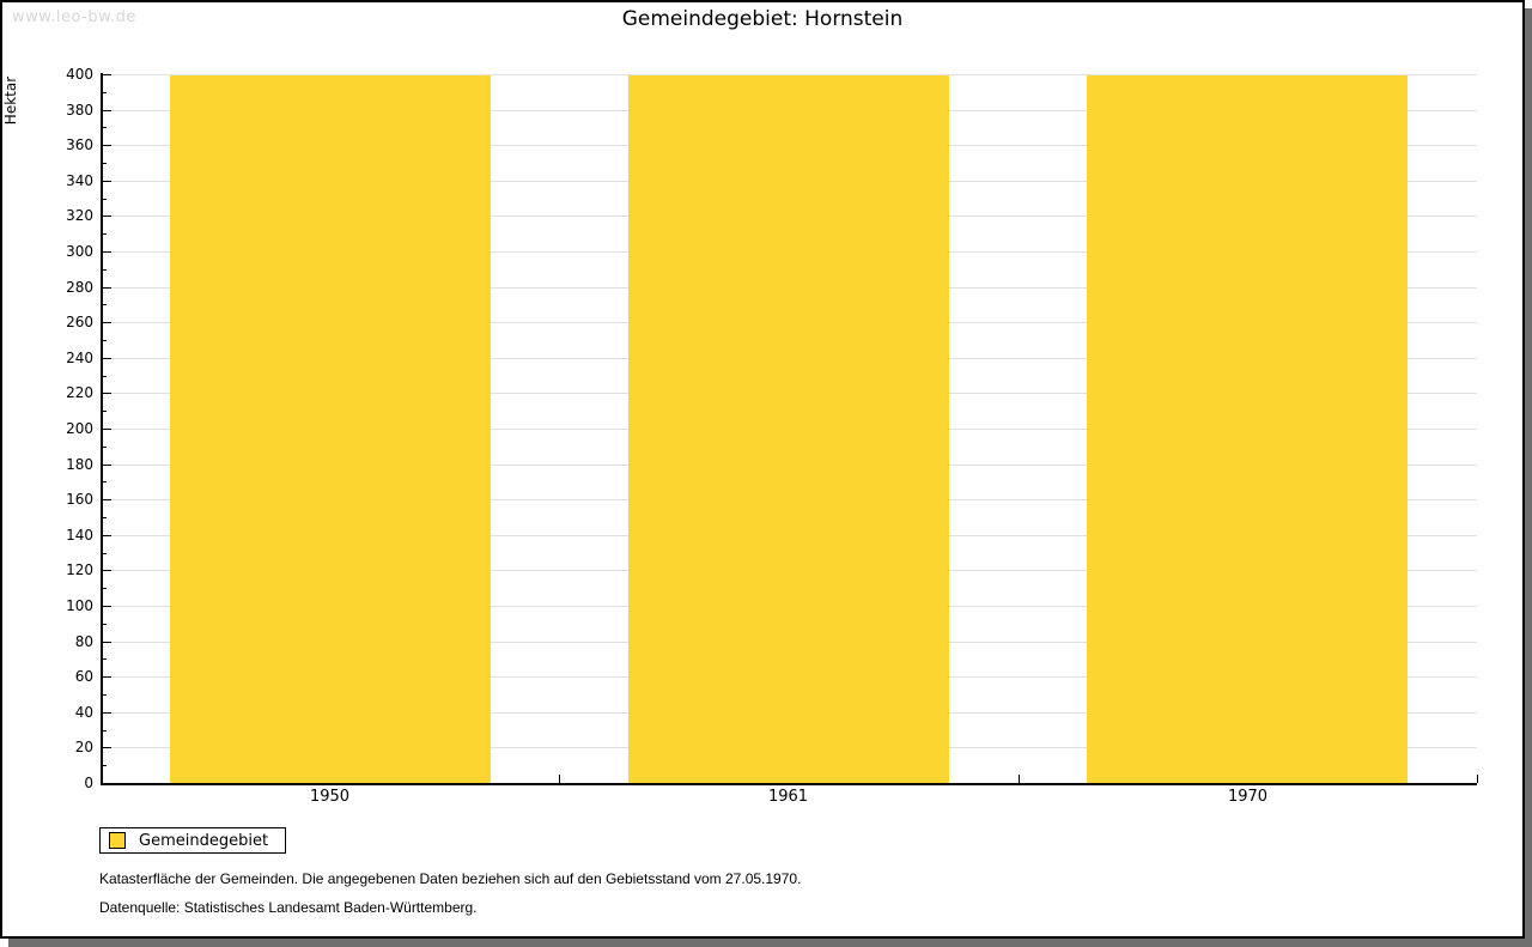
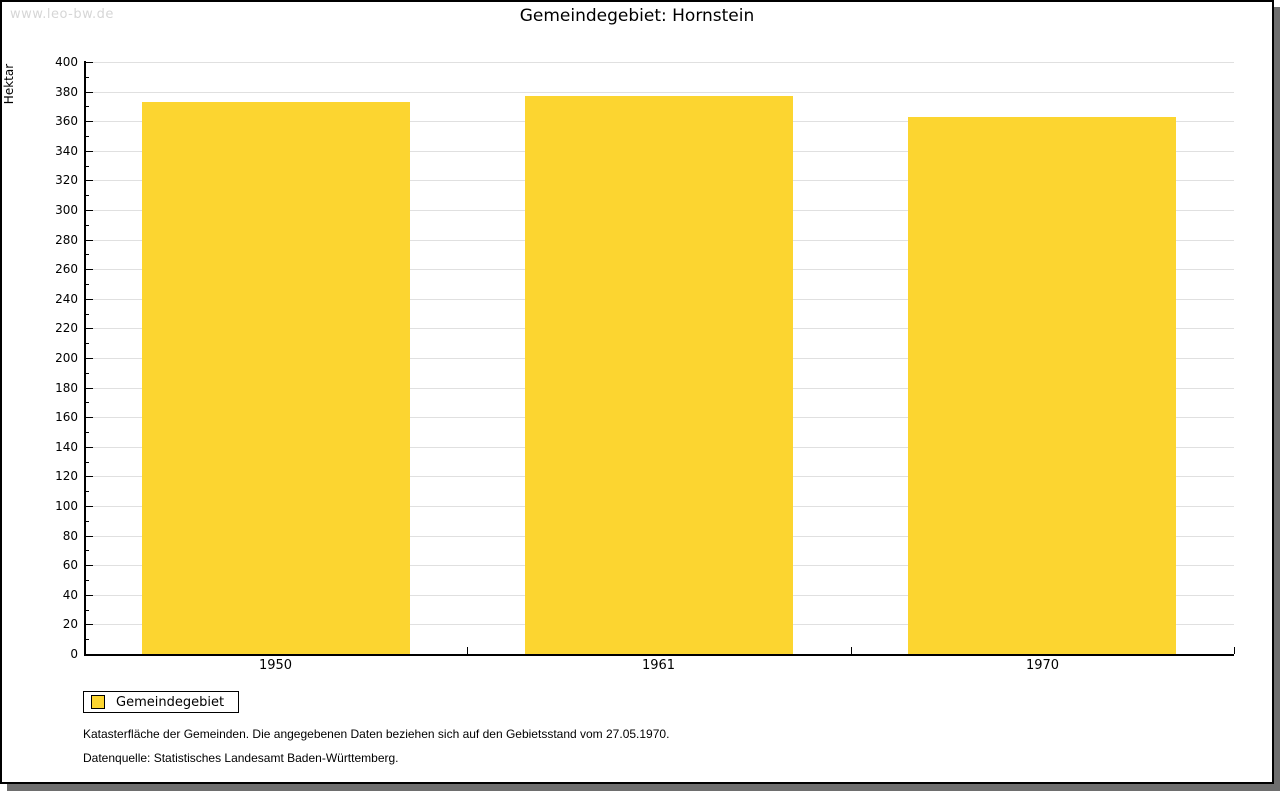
1950: 399 -> 373
1961: 399 -> 377
1970: 399 -> 363
